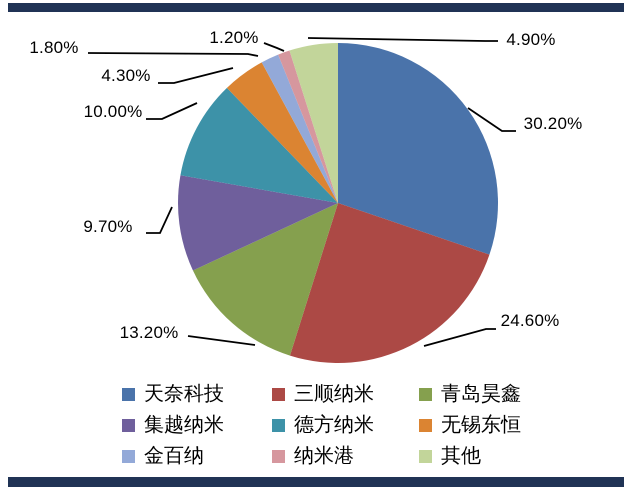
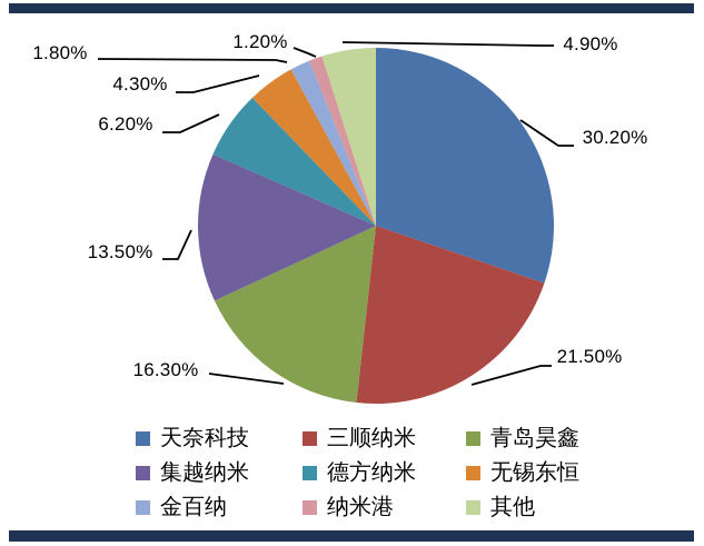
三顺纳米: 24.60% -> 21.50%
青岛昊鑫: 13.20% -> 16.30%
集越纳米: 9.70% -> 13.50%
德方纳米: 10.00% -> 6.20%
